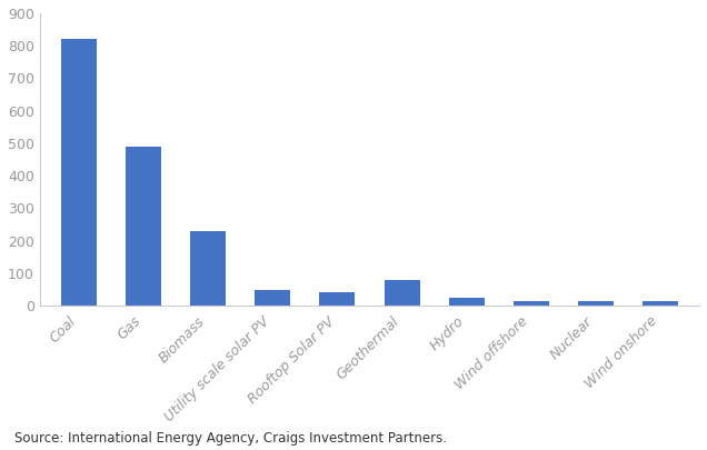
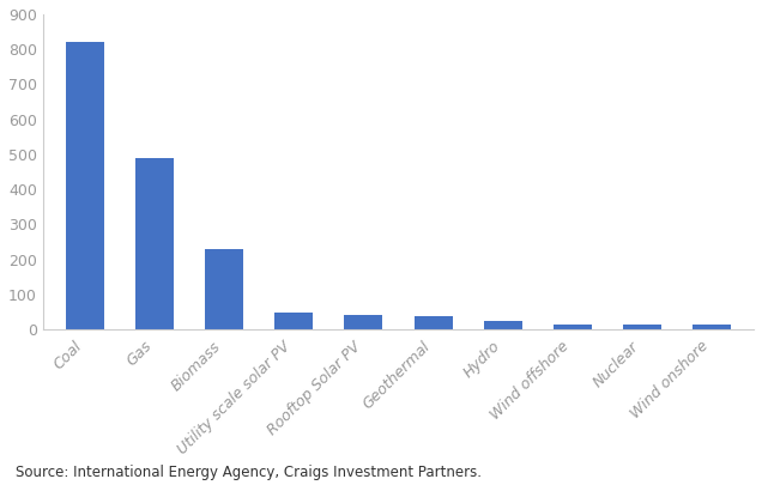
Geothermal: 80 -> 38
